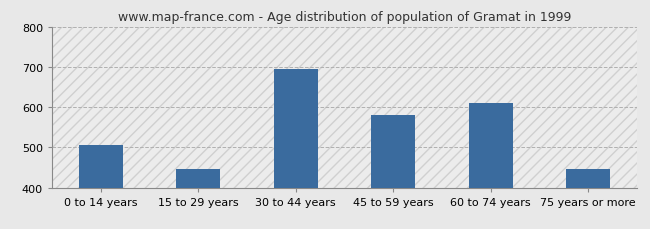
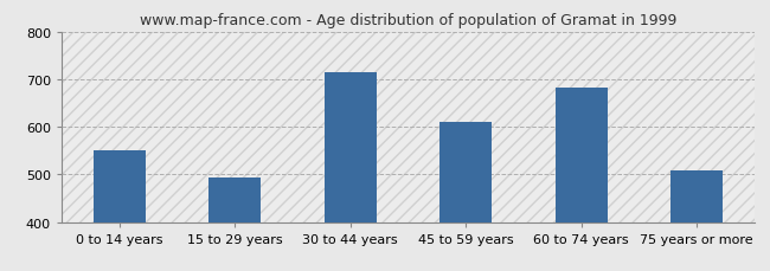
0 to 14 years: 505 -> 551
15 to 29 years: 445 -> 494
30 to 44 years: 695 -> 714
45 to 59 years: 580 -> 609
60 to 74 years: 610 -> 682
75 years or more: 445 -> 508
